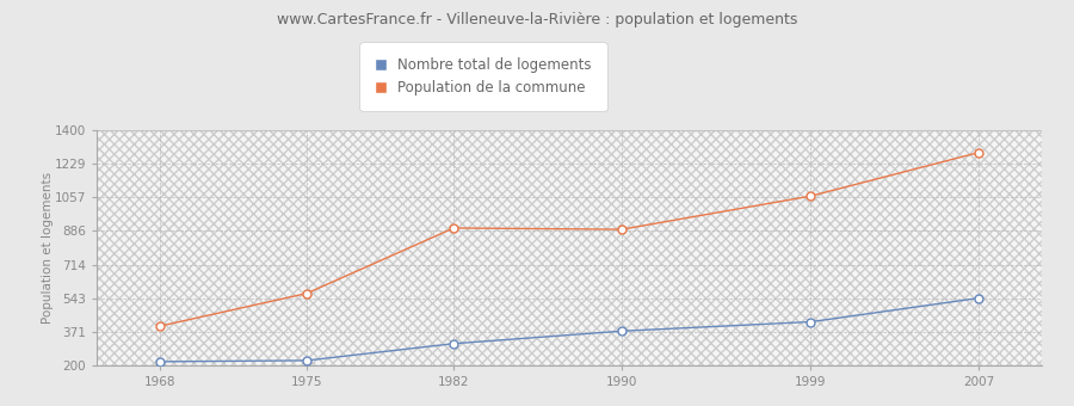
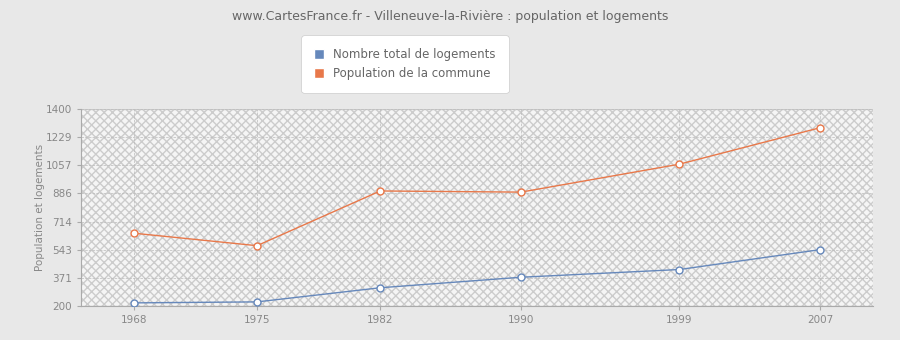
Population de la commune/1968: 400 -> 640
